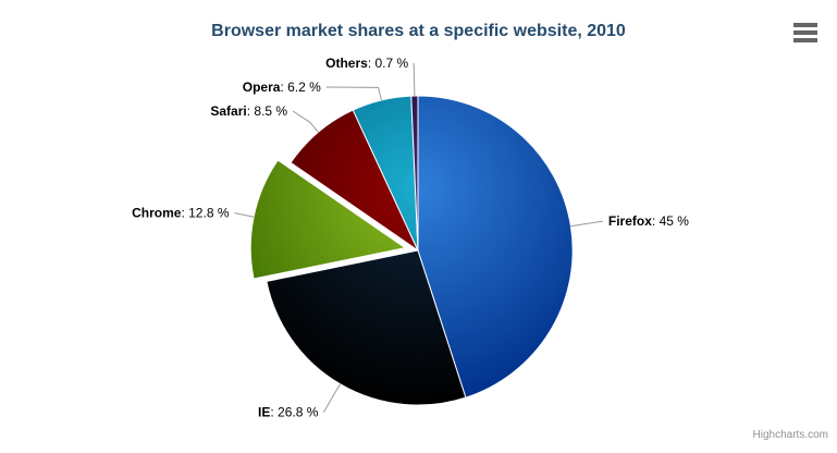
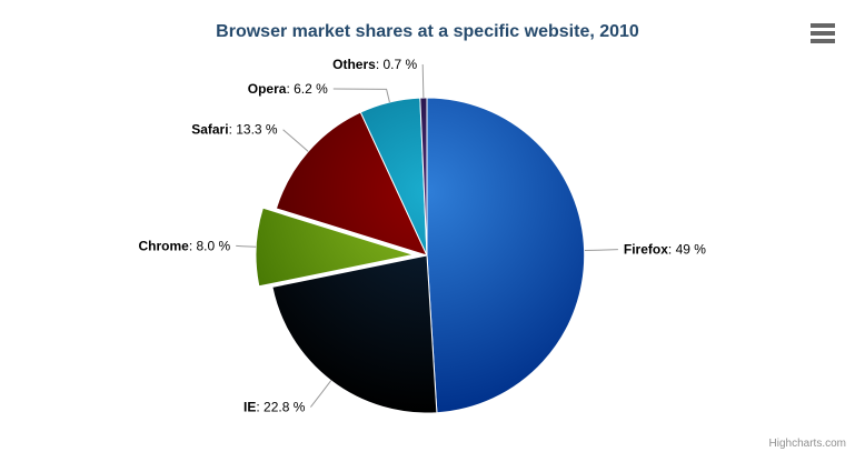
Firefox: 45 -> 49
IE: 26.8 -> 22.8
Chrome: 12.8 -> 8.0
Safari: 8.5 -> 13.3
